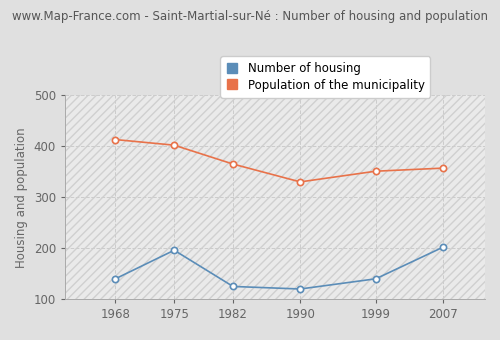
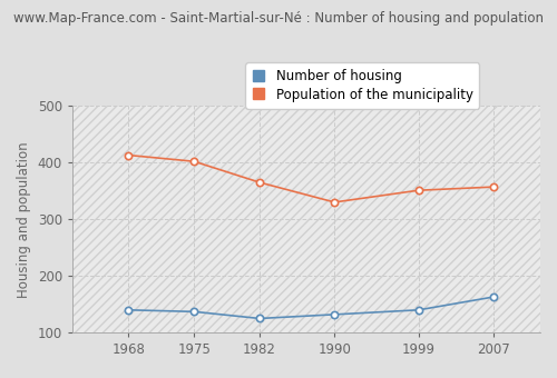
Number of housing/1975: 196 -> 137
Number of housing/1990: 120 -> 132
Number of housing/2007: 202 -> 163
